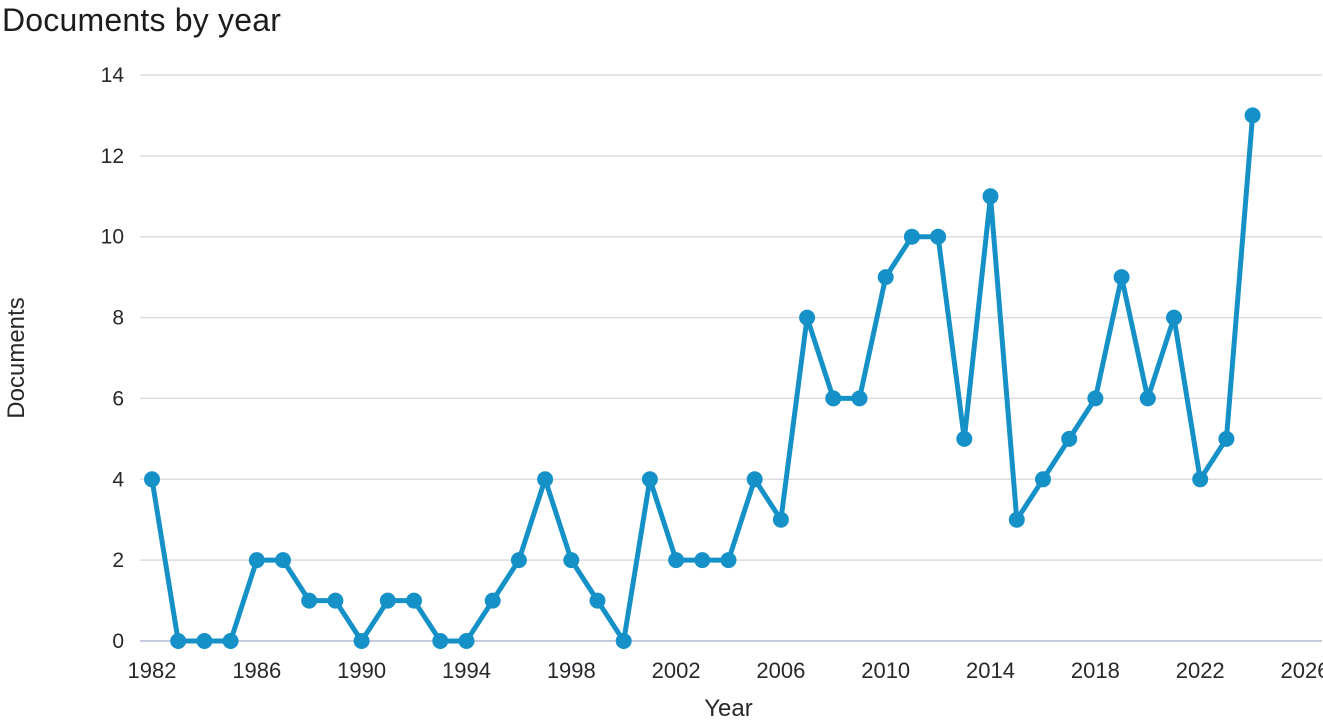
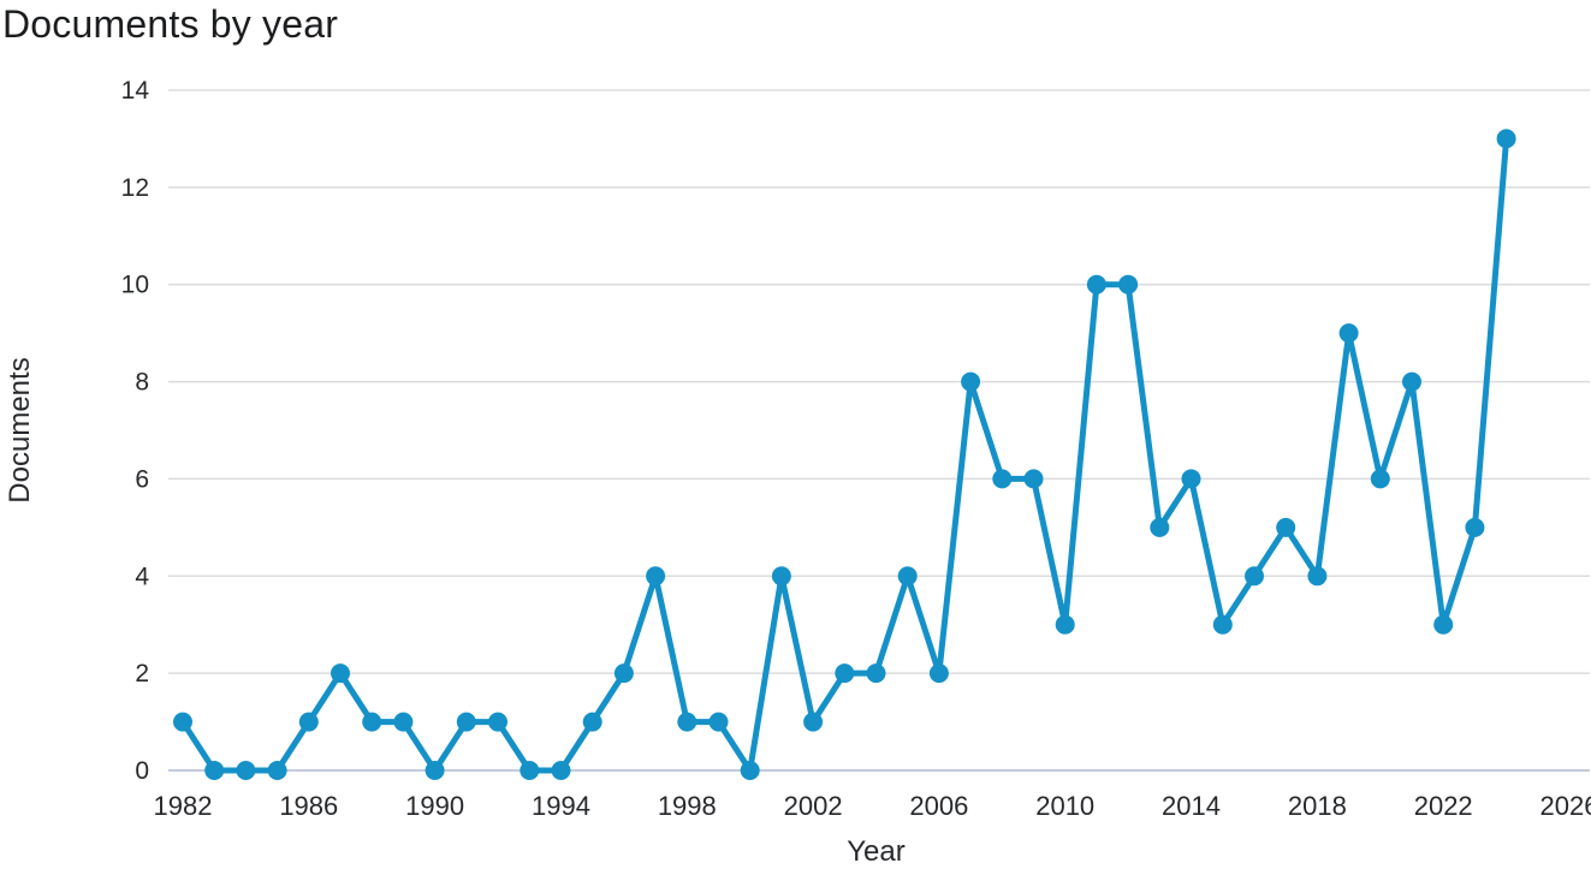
1982: 4 -> 1
1986: 2 -> 1
1998: 2 -> 1
2002: 2 -> 1
2006: 3 -> 2
2010: 9 -> 3
2014: 11 -> 6
2018: 6 -> 4
2022: 4 -> 3
